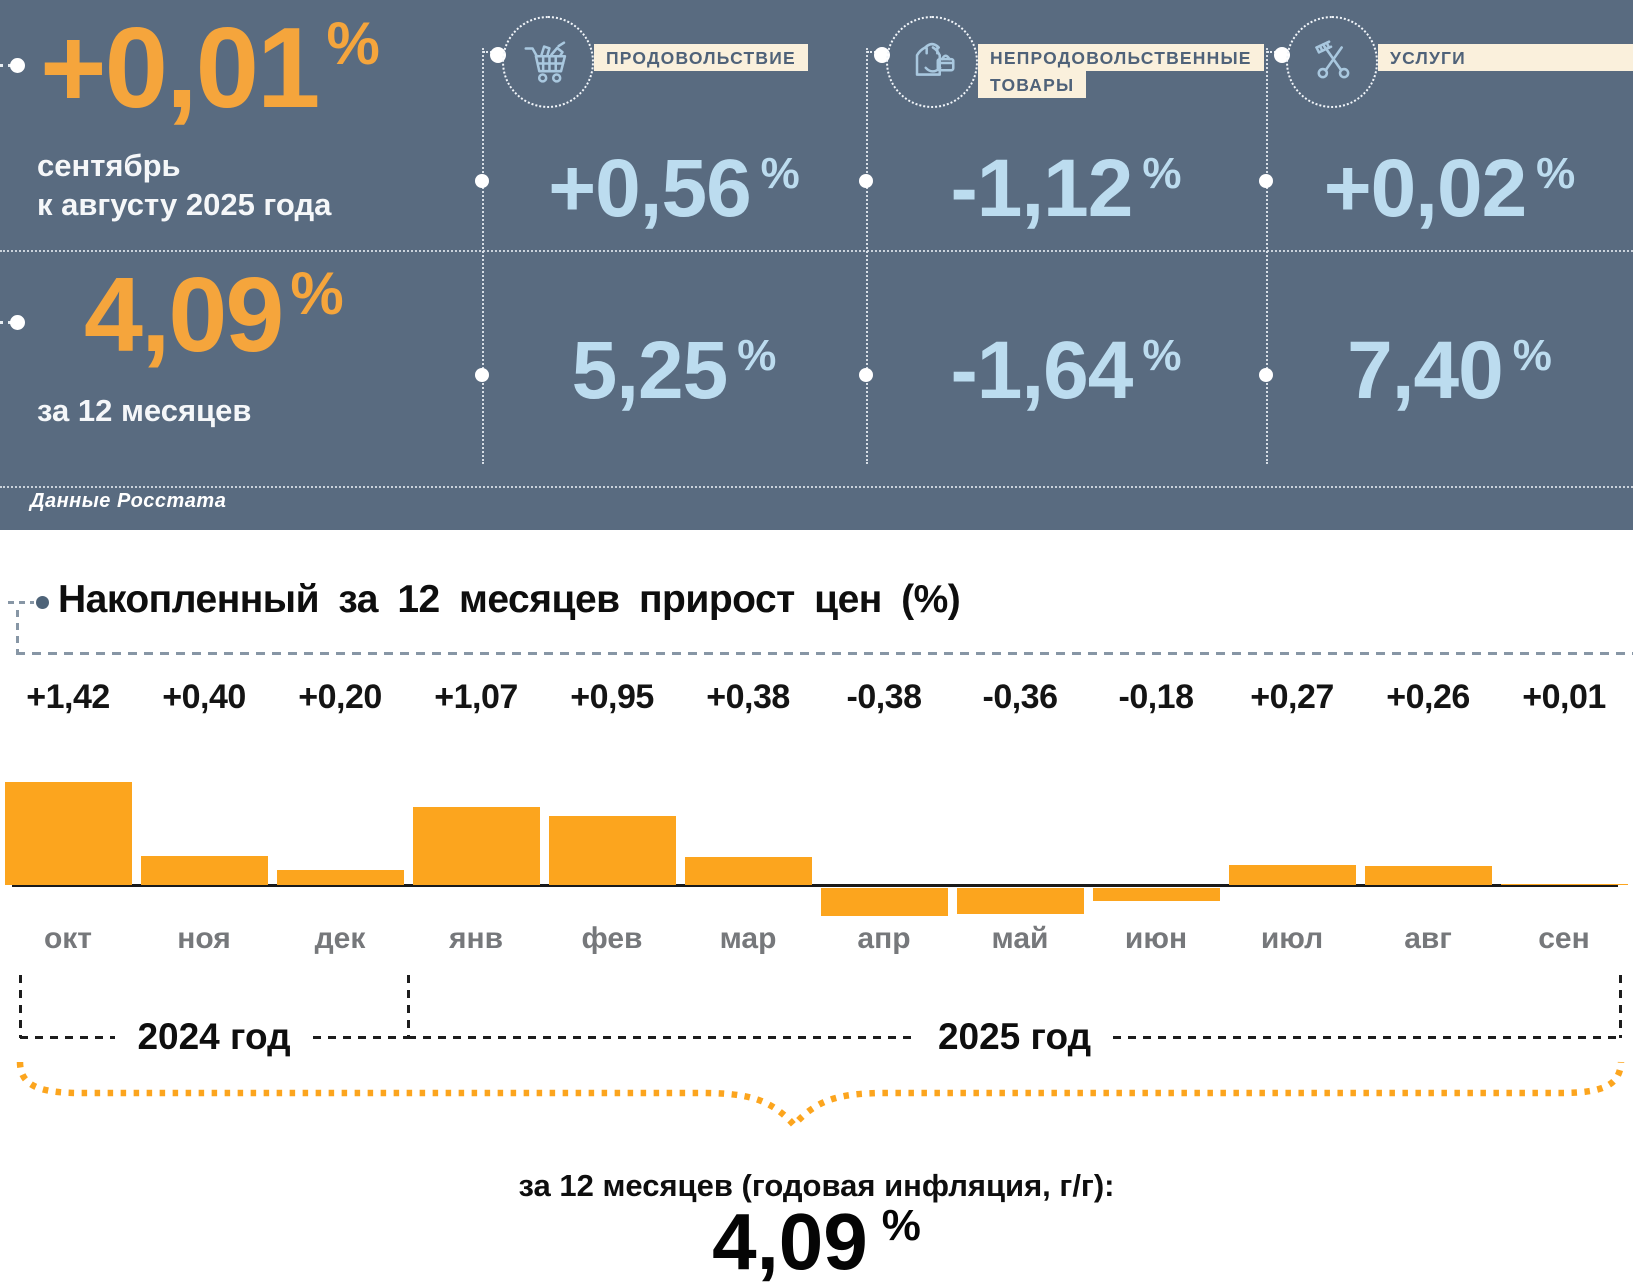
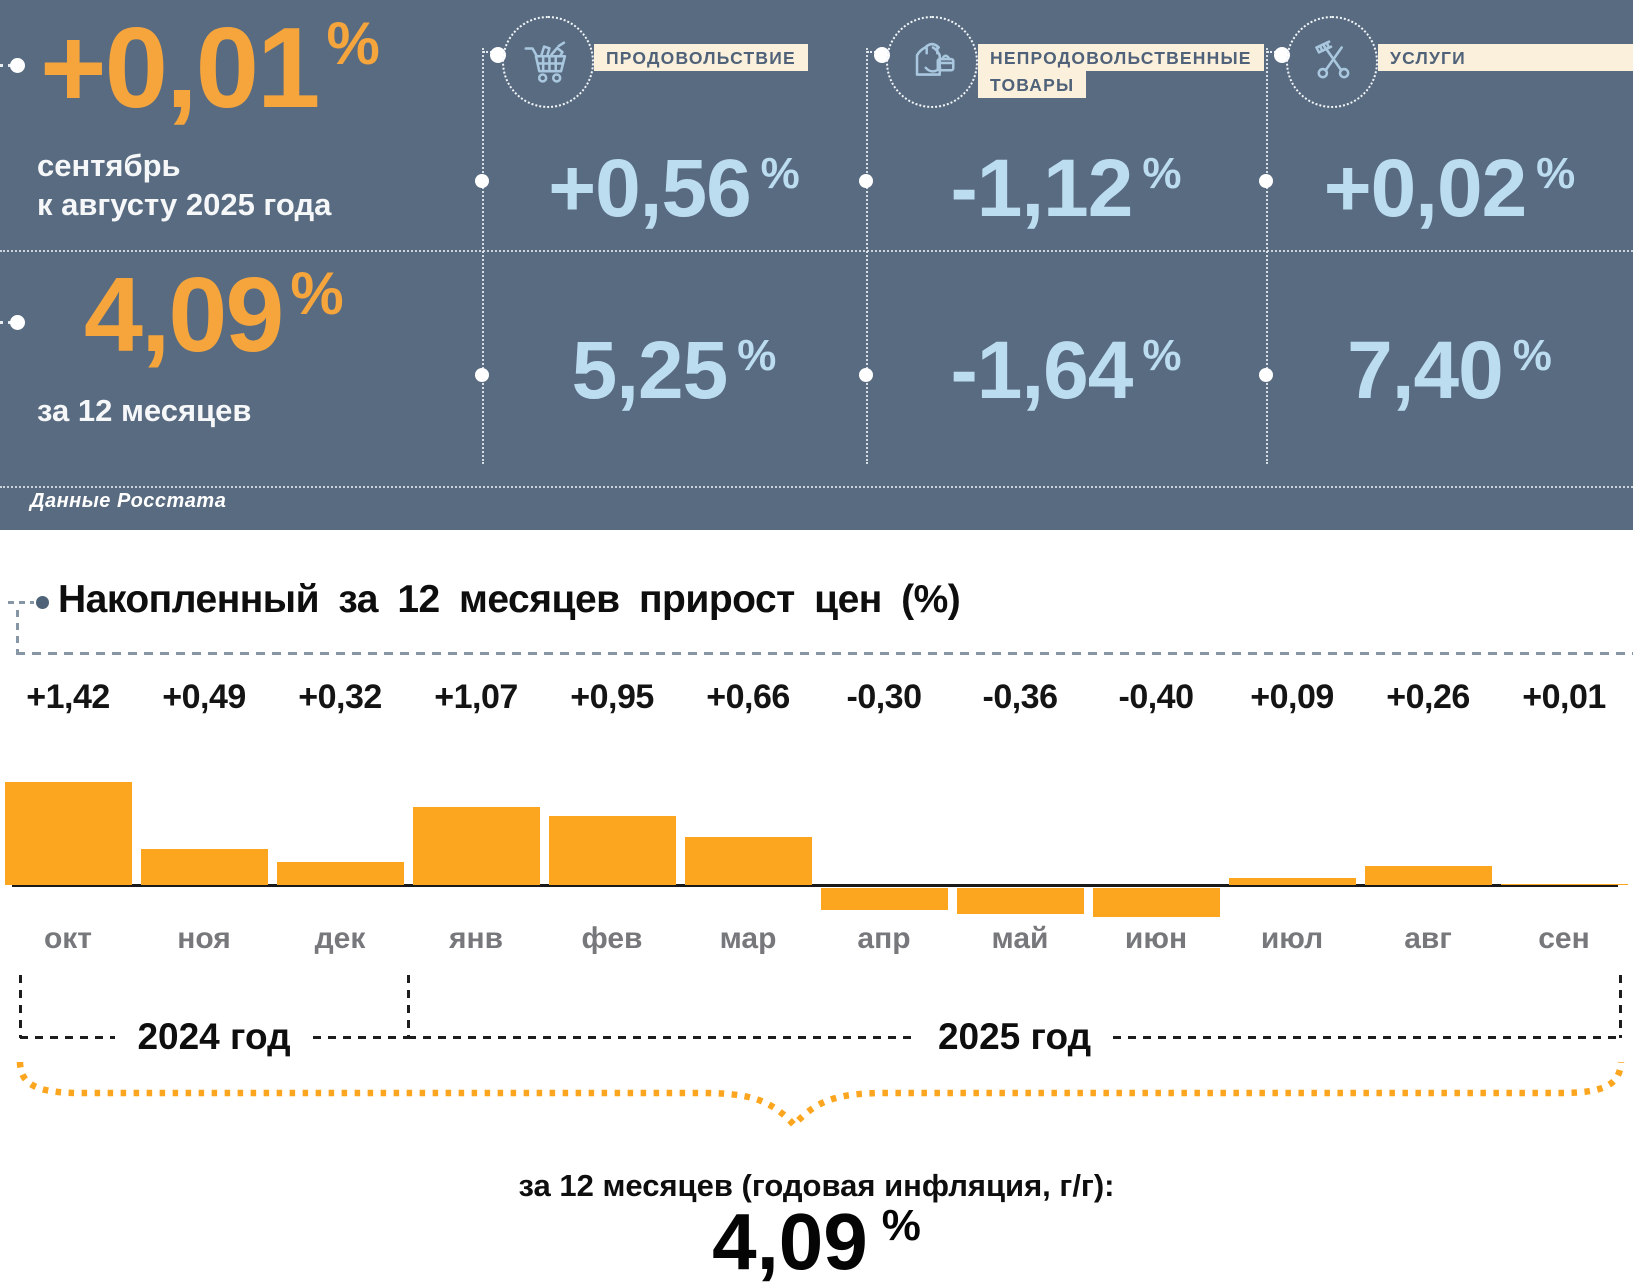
ноя: +0,40 -> +0,49
дек: +0,20 -> +0,32
мар: +0,38 -> +0,66
апр: -0,38 -> -0,30
июн: -0,18 -> -0,40
июл: +0,27 -> +0,09
